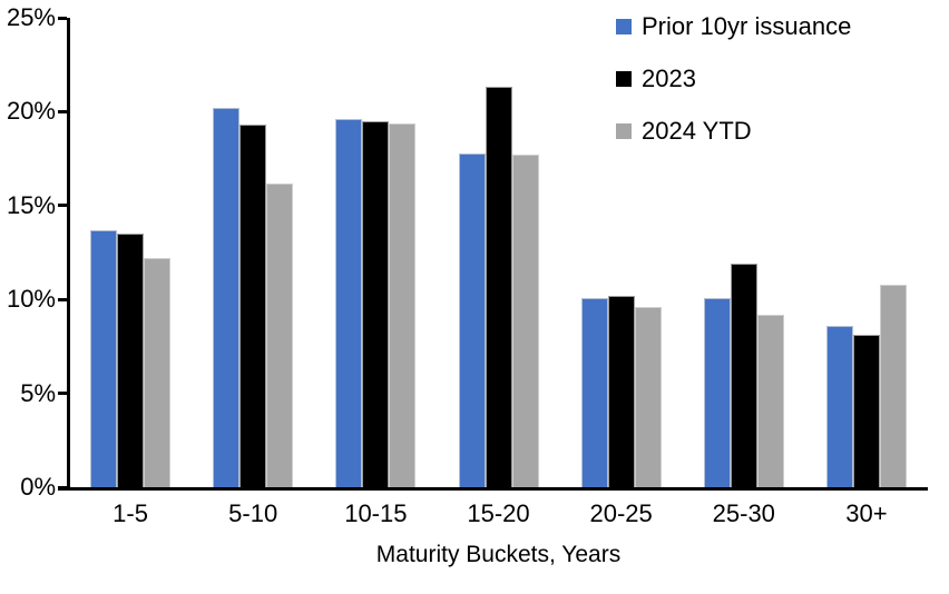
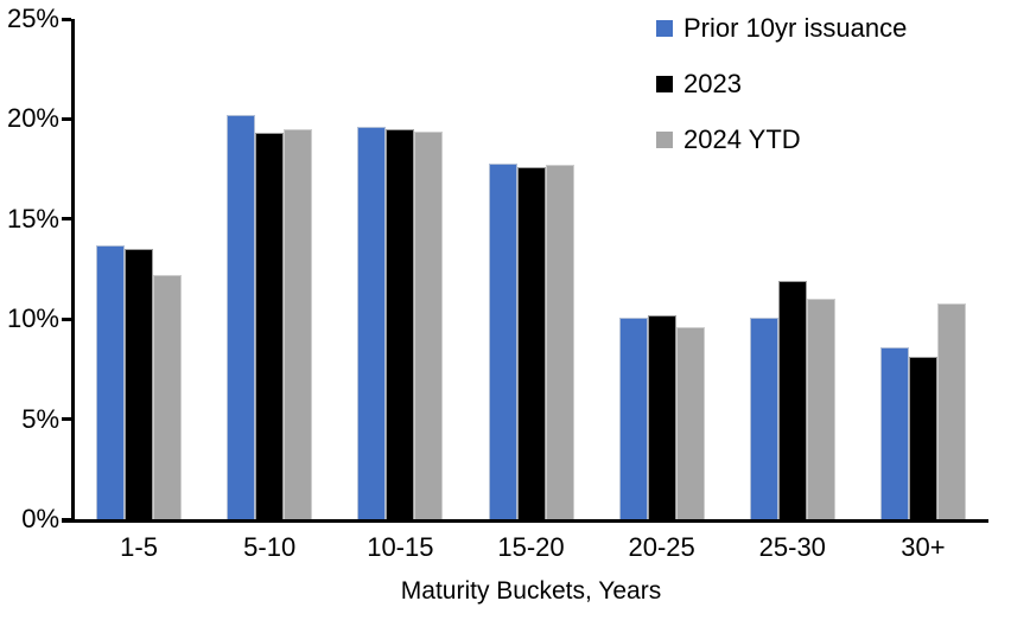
2024 YTD/5-10: 16.2% -> 19.5%
2023/15-20: 21.3% -> 17.6%
2024 YTD/25-30: 9.2% -> 11.0%
